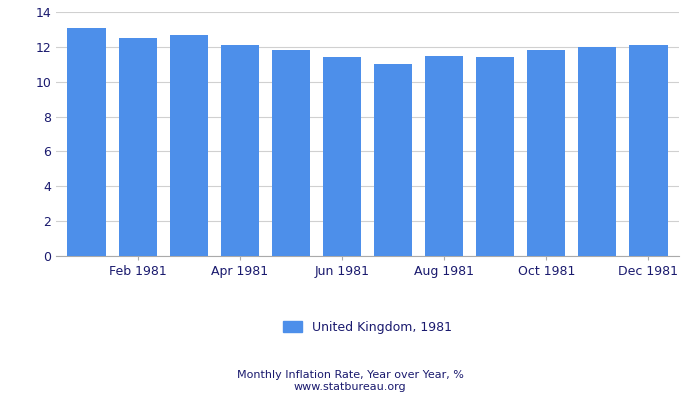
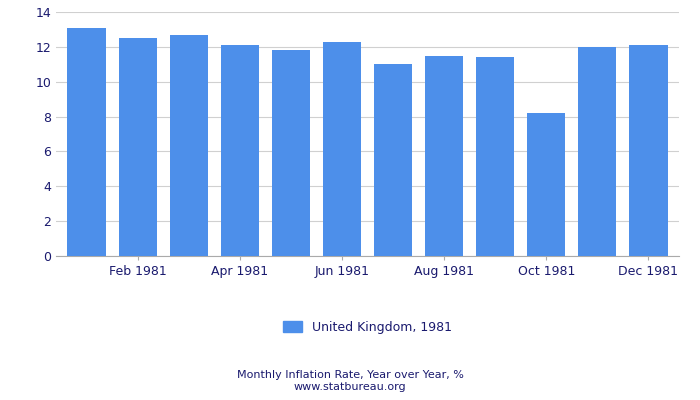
Jun 1981: 11.4 -> 12.3
Oct 1981: 11.8 -> 8.2
